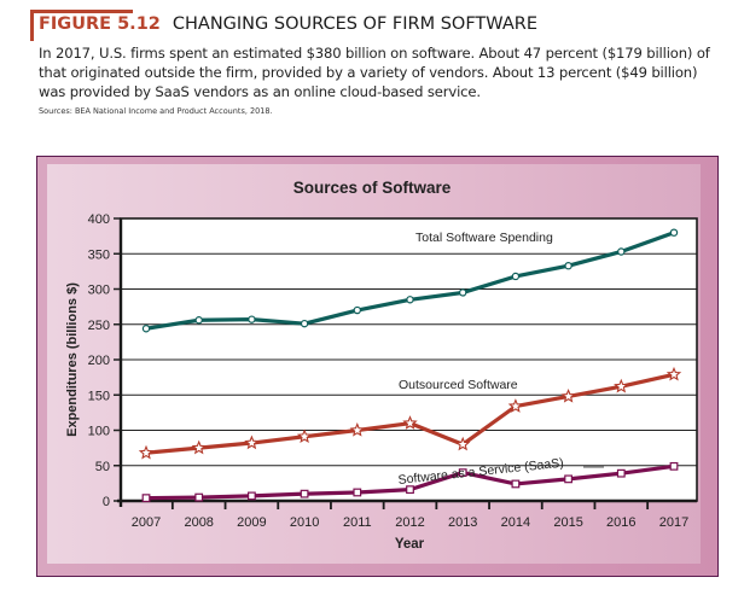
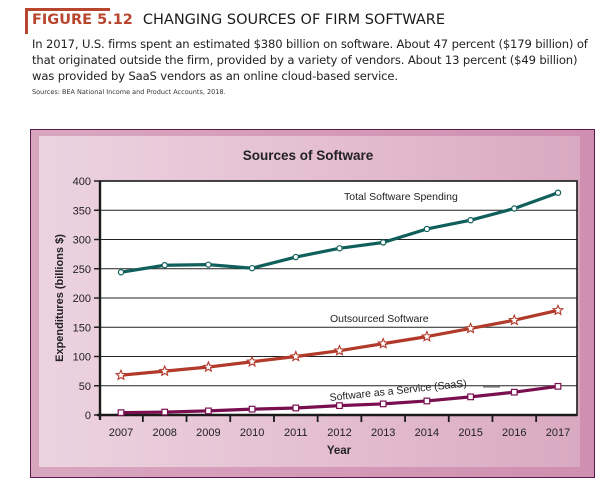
Outsourced Software/2013: 80 -> 120
Software as a Service (SaaS)/2013: 40 -> 20
